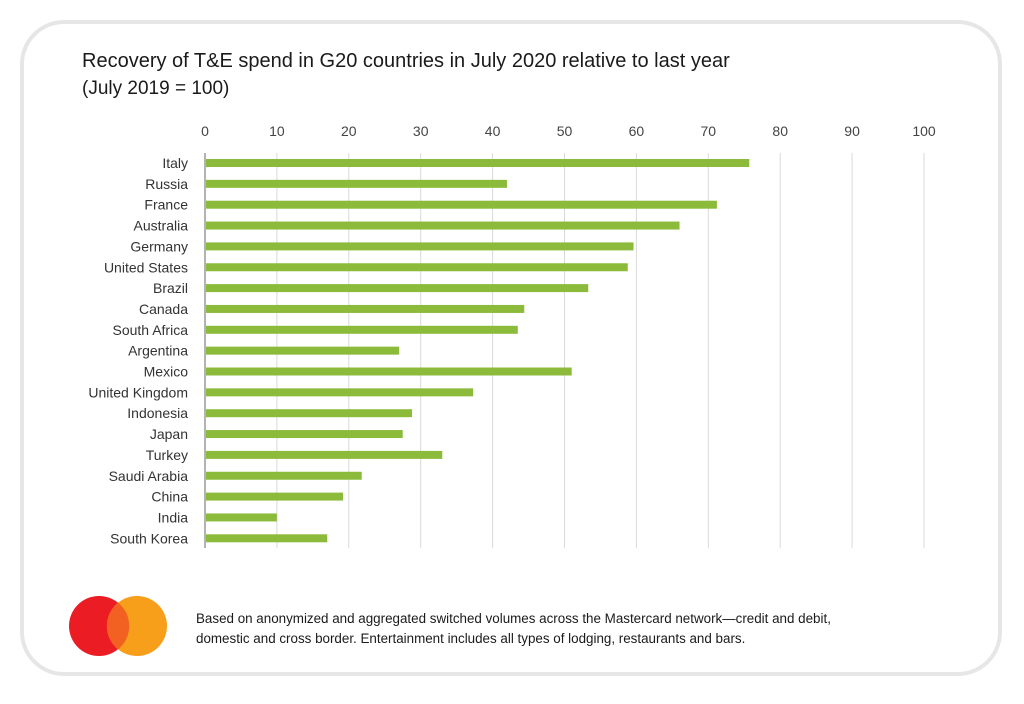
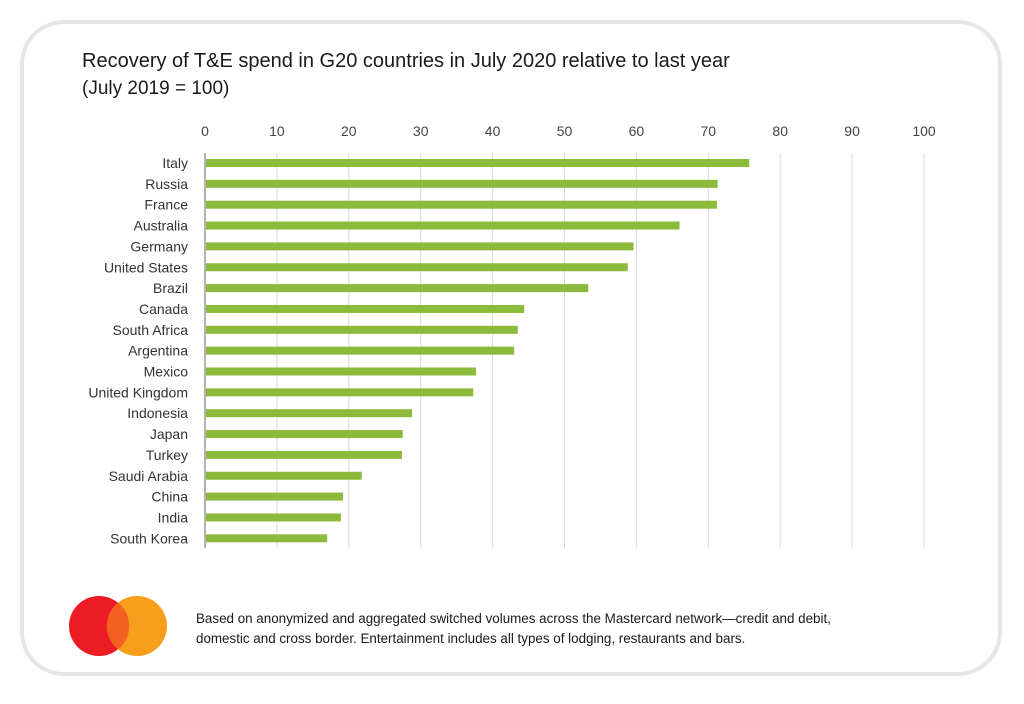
Russia: 42 -> 71
Argentina: 27 -> 43
Mexico: 51 -> 38
Turkey: 33 -> 27
India: 10 -> 19
